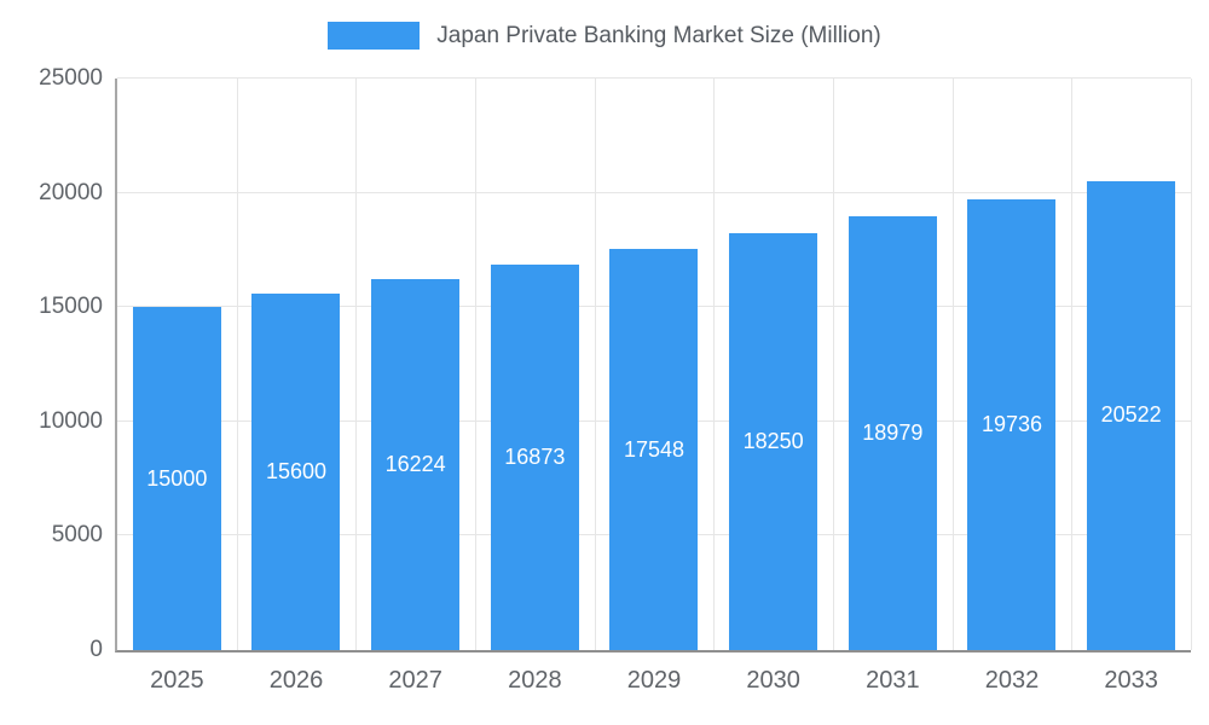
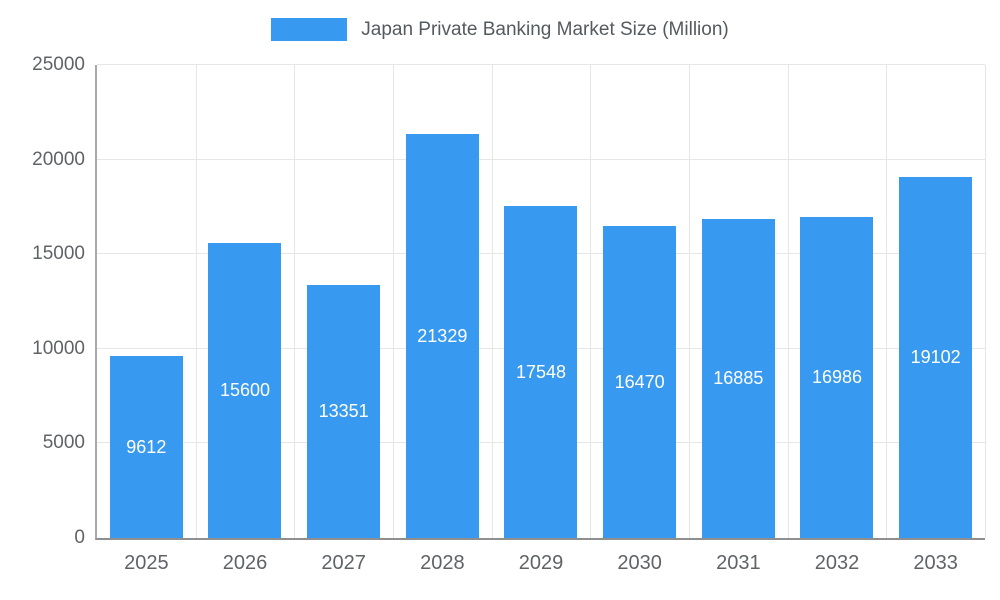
2025: 15000 -> 9612
2027: 16224 -> 13351
2028: 16873 -> 21329
2030: 18250 -> 16470
2031: 18979 -> 16885
2032: 19736 -> 16986
2033: 20522 -> 19102
